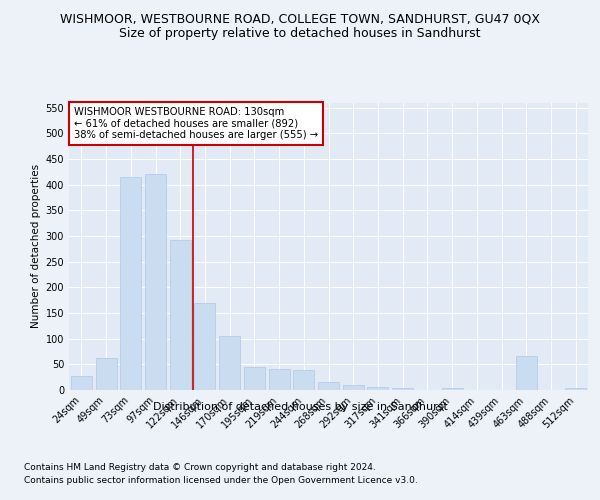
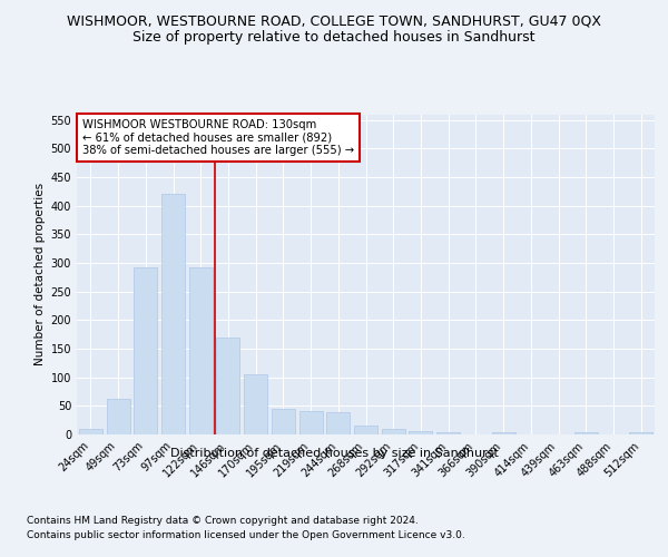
24sqm: 28 -> 10
73sqm: 414 -> 293
463sqm: 66 -> 3
